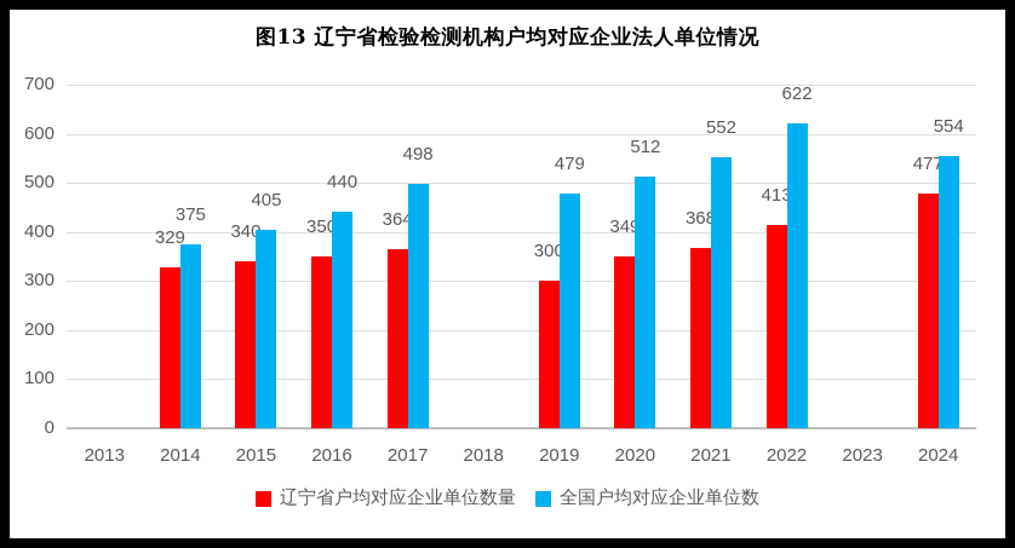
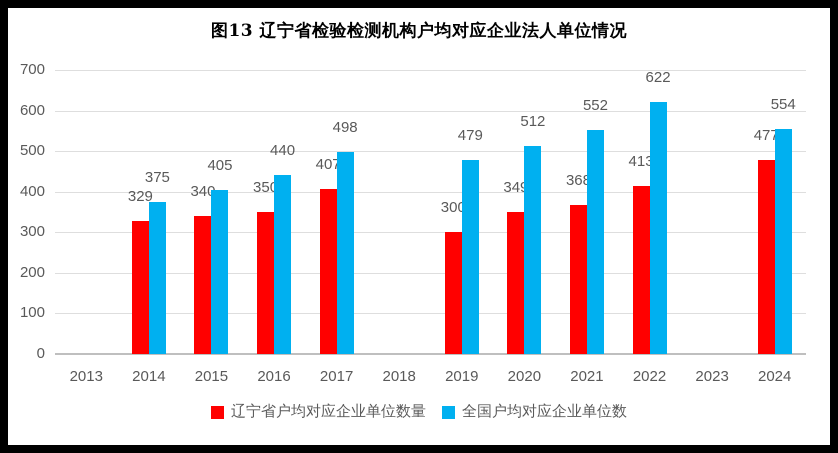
辽宁省户均对应企业单位数量/2017: 364 -> 407
